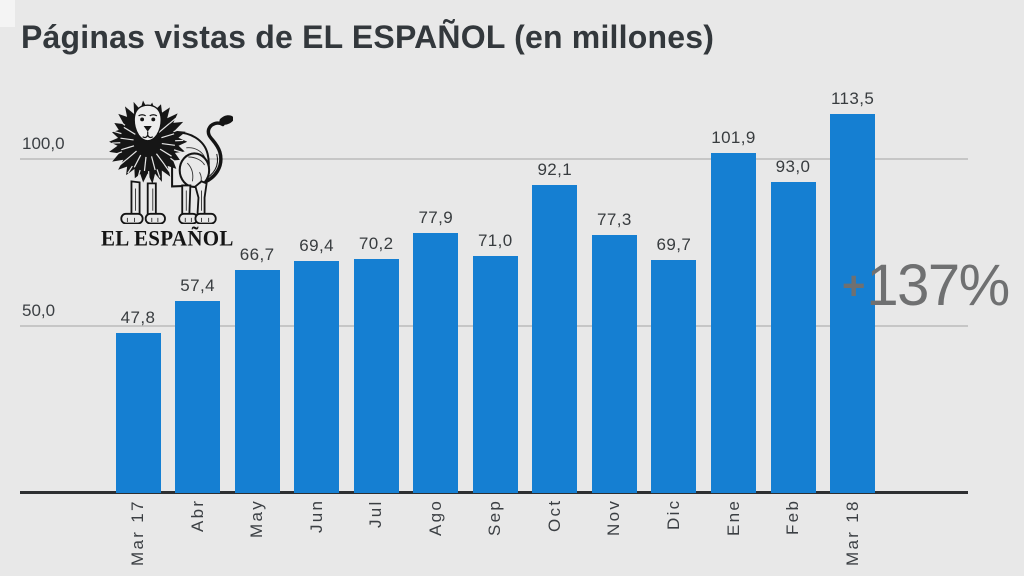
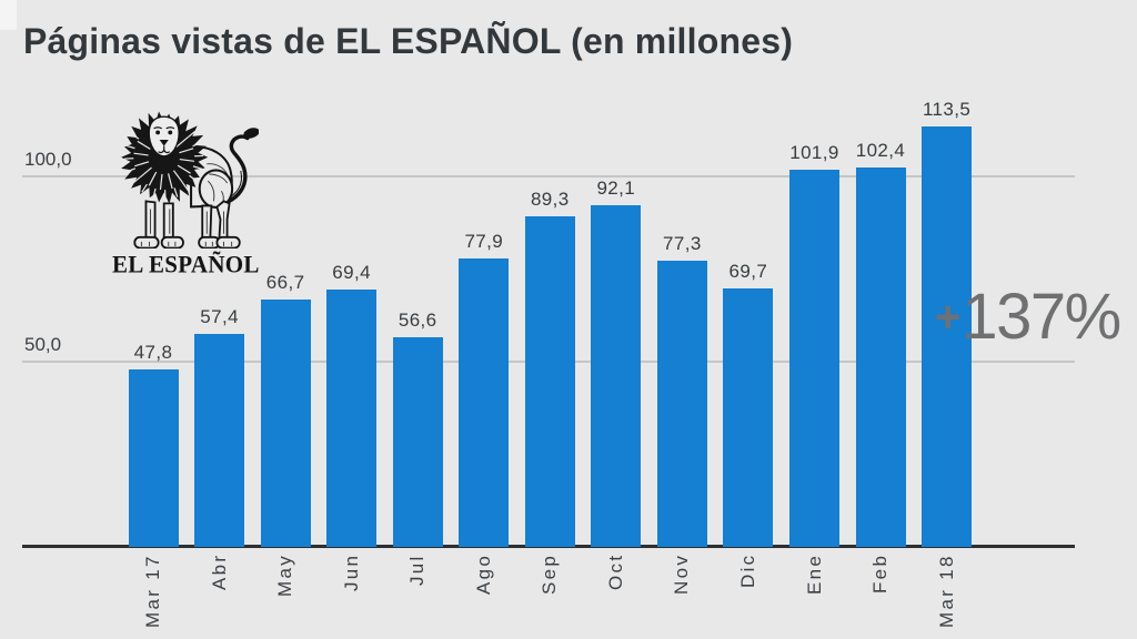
Jul: 70,2 -> 56,6
Sep: 71,0 -> 89,3
Feb: 93,0 -> 102,4
